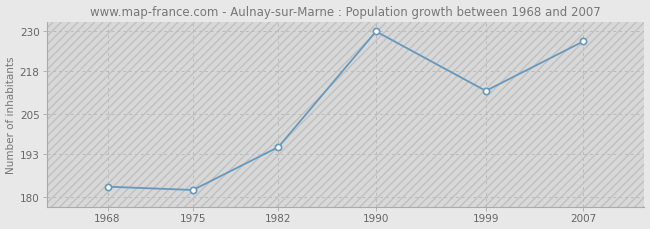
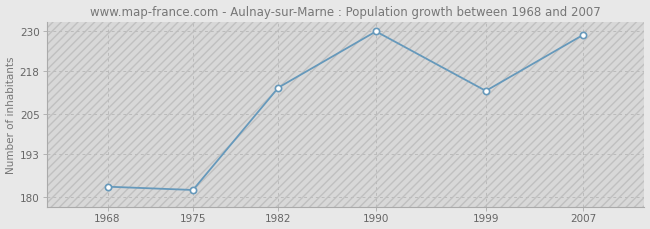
1982: 195 -> 213
2007: 227 -> 229
